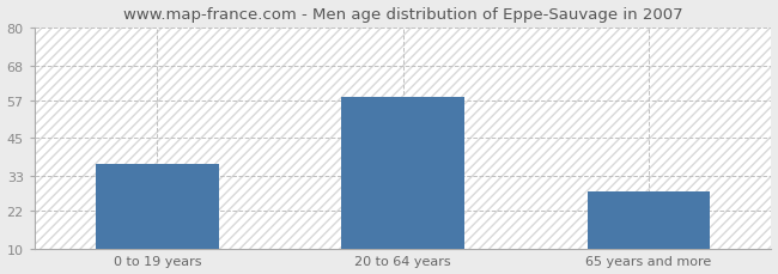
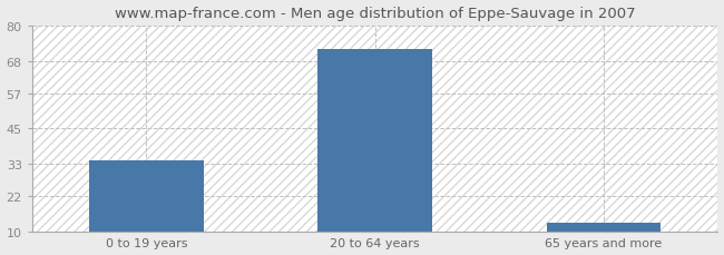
0 to 19 years: 37 -> 34
20 to 64 years: 58 -> 72
65 years and more: 28 -> 13
